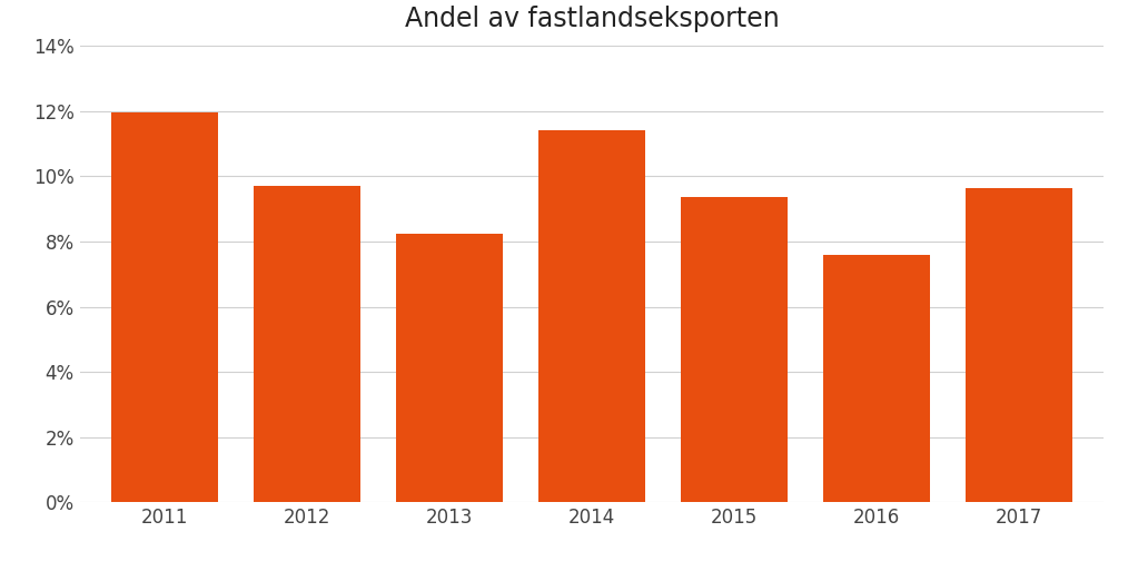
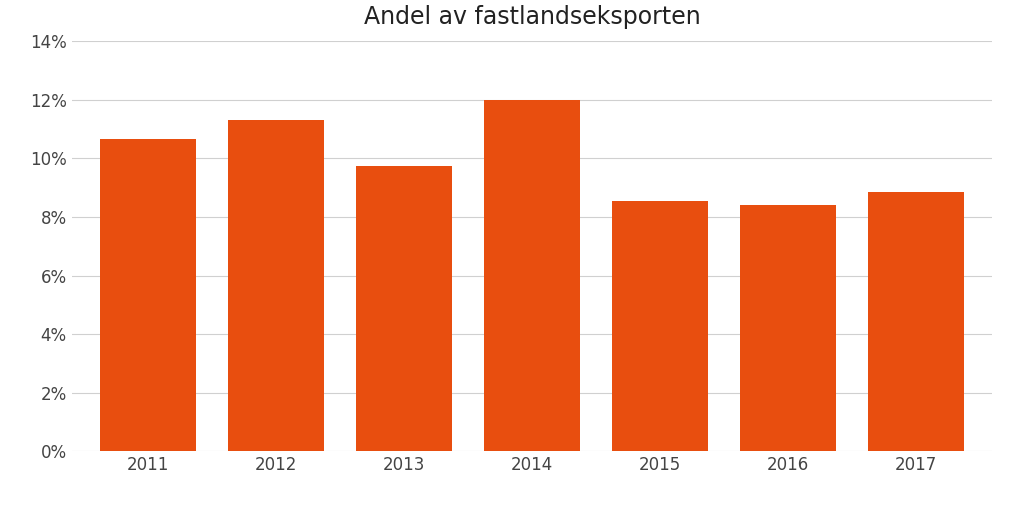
2011: 11.95% -> 10.65%
2012: 9.70% -> 11.30%
2013: 8.25% -> 9.75%
2014: 11.40% -> 12.00%
2015: 9.35% -> 8.55%
2016: 7.60% -> 8.40%
2017: 9.65% -> 8.85%
